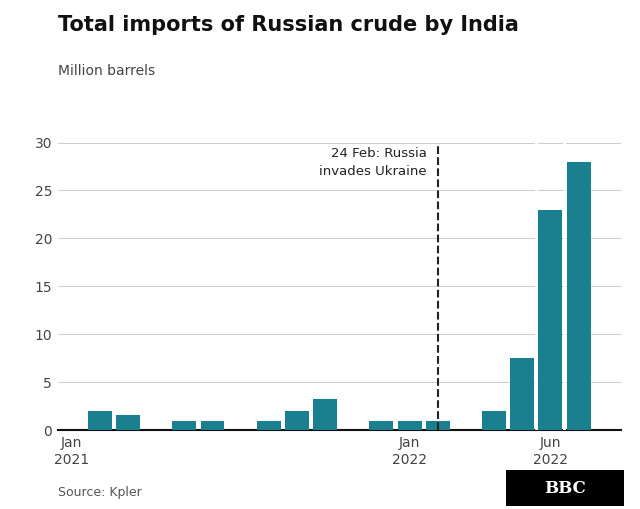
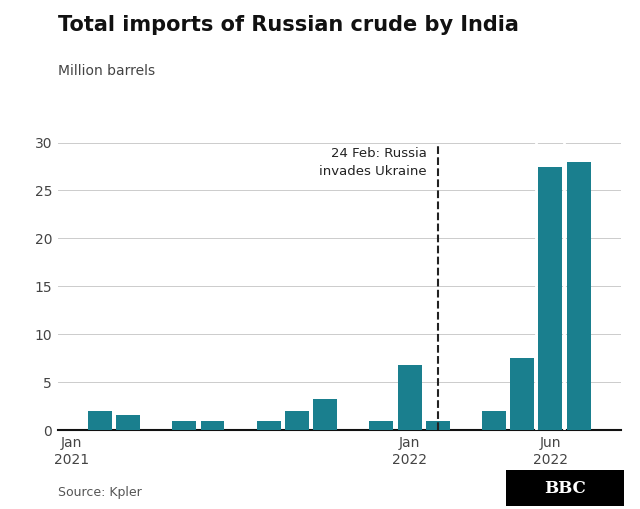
Jan 2022: 1.0 -> 6.8
Jun 2022: 23.0 -> 27.4
